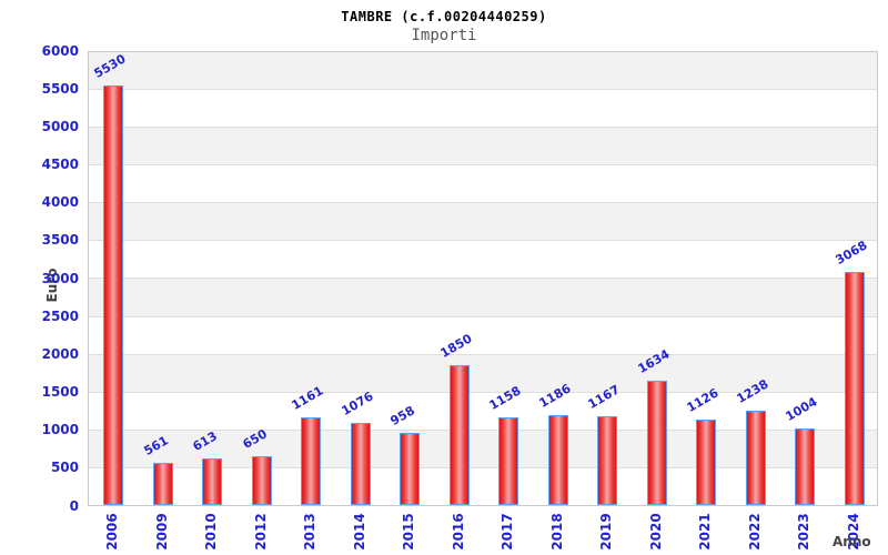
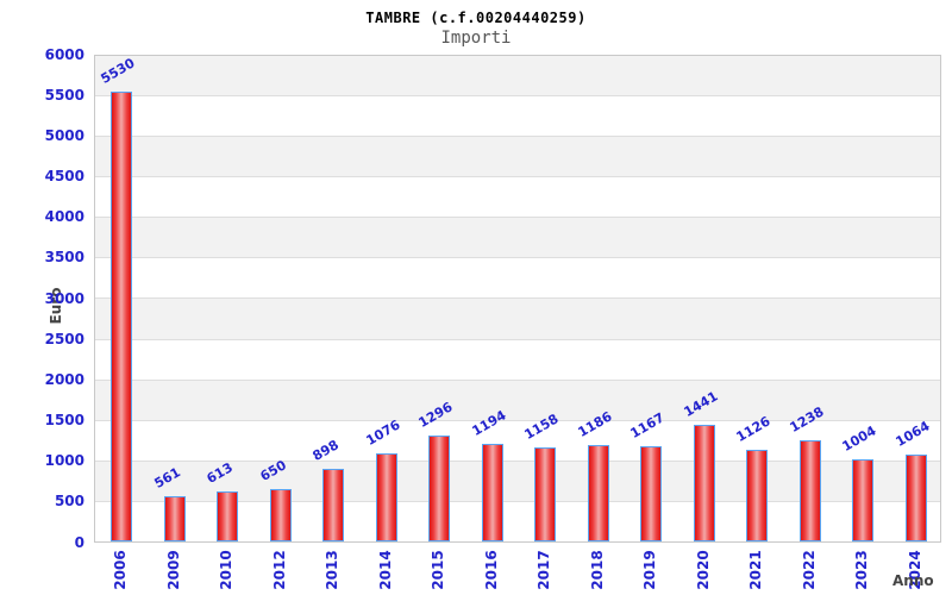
2013: 1161 -> 898
2015: 958 -> 1296
2016: 1850 -> 1194
2020: 1634 -> 1441
2024: 3068 -> 1064
